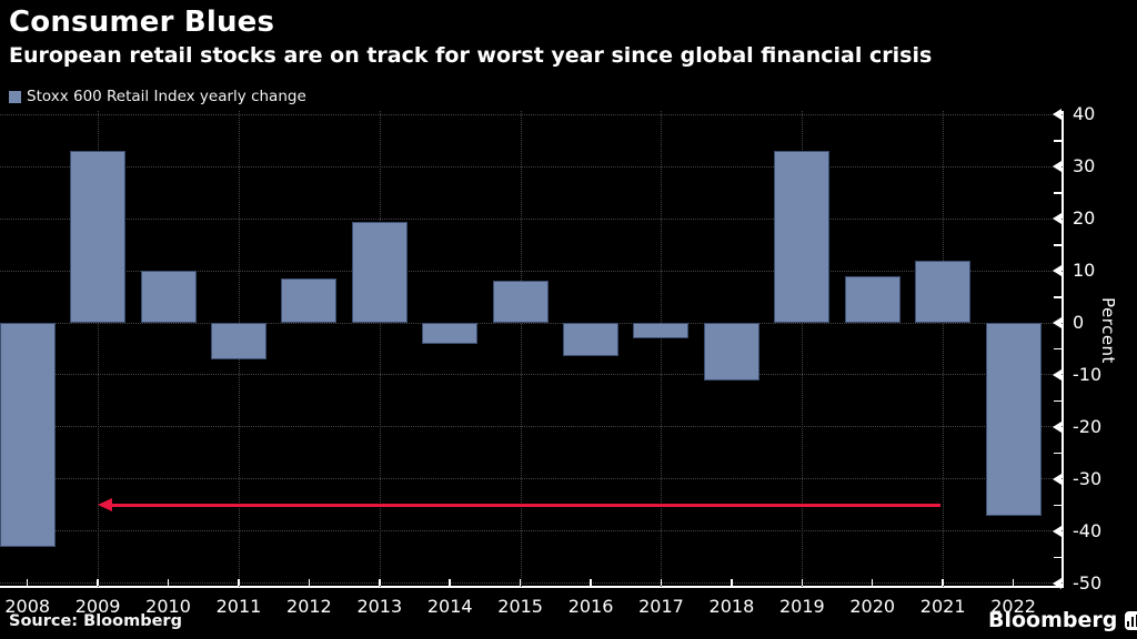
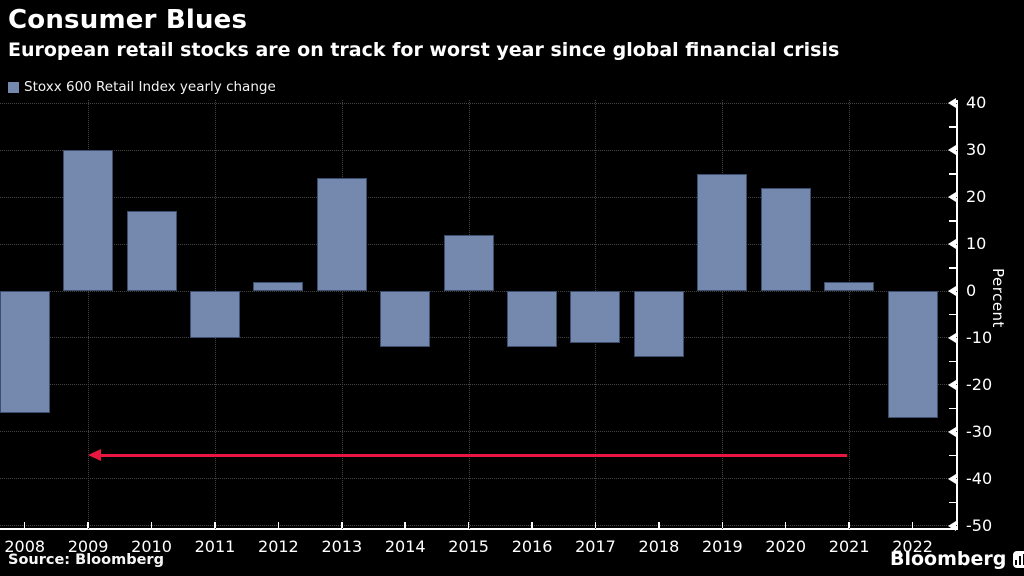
2008: -43 -> -26
2009: 33 -> 30
2010: 10 -> 17
2011: -7 -> -10
2012: 8 -> 2
2013: 20 -> 24
2014: -4 -> -12
2015: 8 -> 12
2016: -6 -> -12
2017: -3 -> -11
2018: -11 -> -14
2019: 33 -> 25
2020: 9 -> 22
2021: 12 -> 2
2022: -37 -> -27
